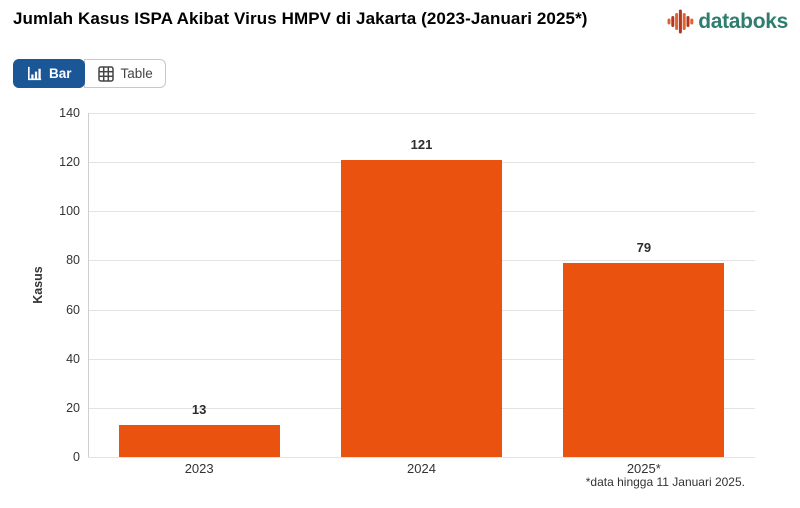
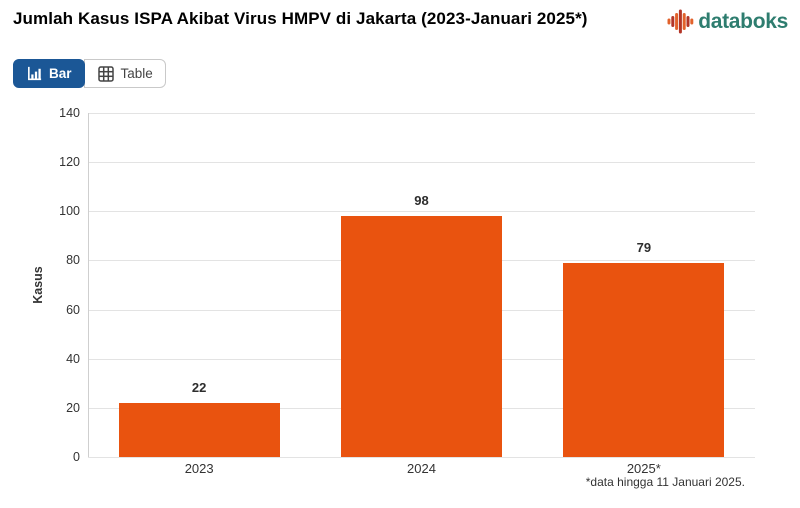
2023: 13 -> 22
2024: 121 -> 98
